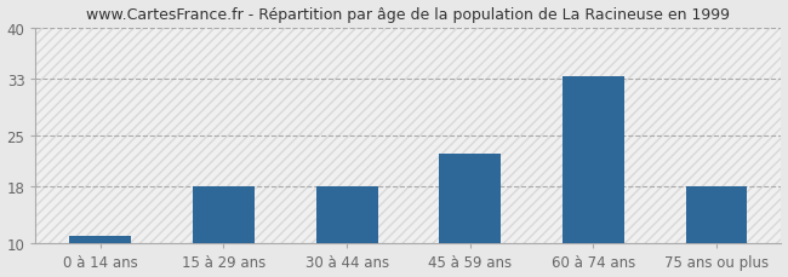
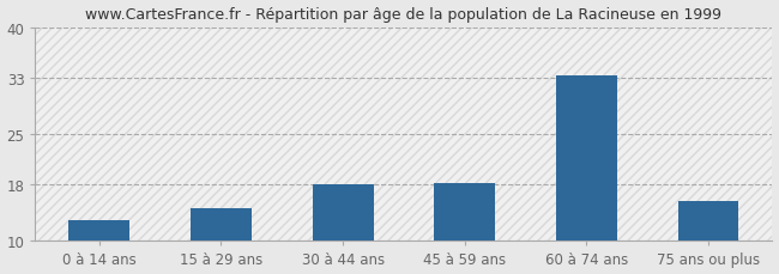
0 à 14 ans: 11.0 -> 13.0
15 à 29 ans: 17.9 -> 14.6
45 à 59 ans: 22.5 -> 18.2
75 ans ou plus: 17.9 -> 15.6
